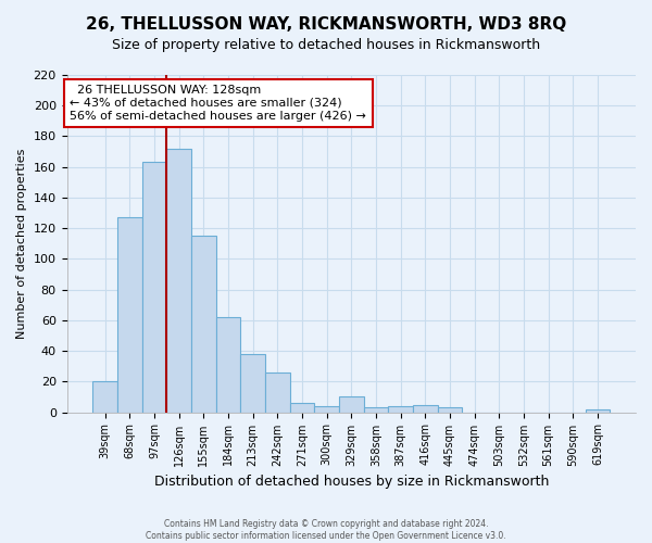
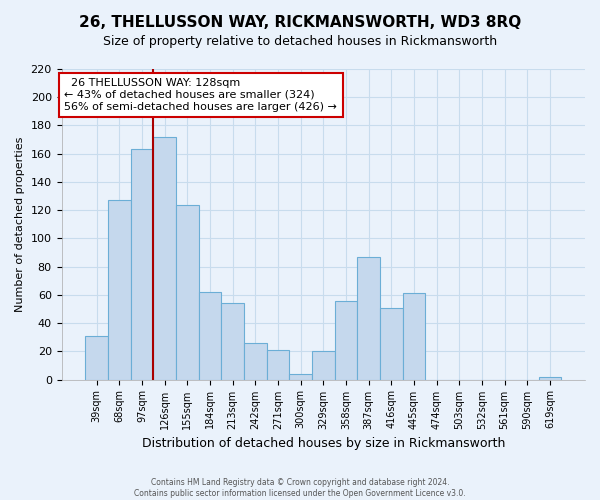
39sqm: 20 -> 31
155sqm: 115 -> 124
213sqm: 38 -> 54
271sqm: 6 -> 21
329sqm: 10 -> 20
358sqm: 3 -> 56
387sqm: 4 -> 87
416sqm: 5 -> 51
445sqm: 3 -> 61
